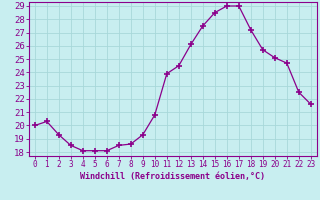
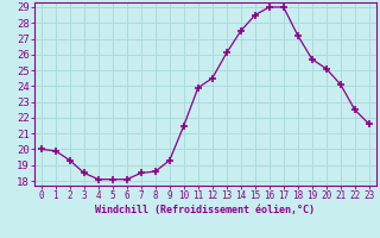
1: 20.3 -> 19.9
10: 20.8 -> 21.5
21: 24.7 -> 24.1
